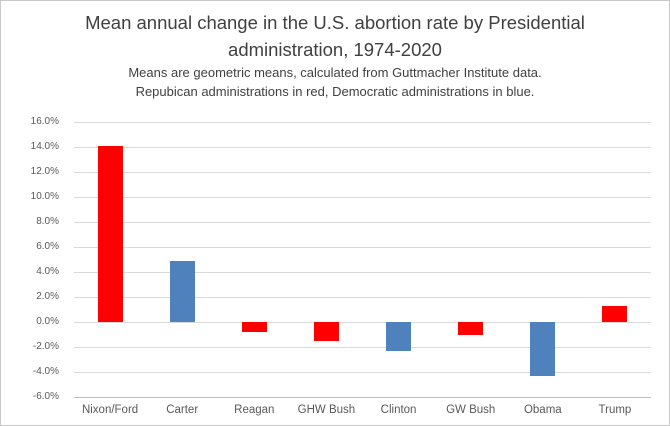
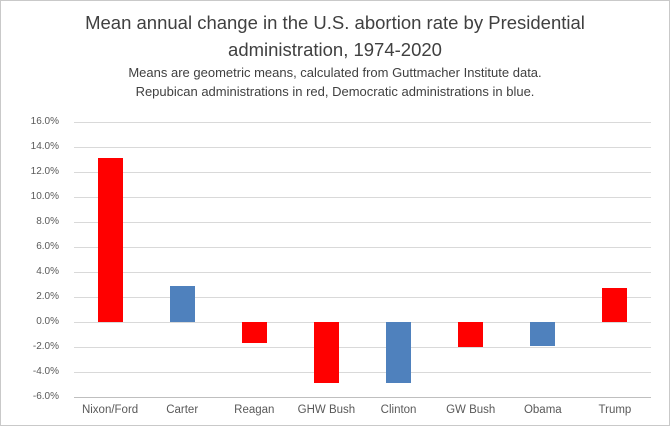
Nixon/Ford: 14.1% -> 13.1%
Carter: 4.9% -> 2.9%
Reagan: -0.8% -> -1.7%
GHW Bush: -1.5% -> -4.9%
Clinton: -2.3% -> -4.9%
GW Bush: -1.0% -> -2.0%
Obama: -4.3% -> -1.9%
Trump: 1.3% -> 2.7%
